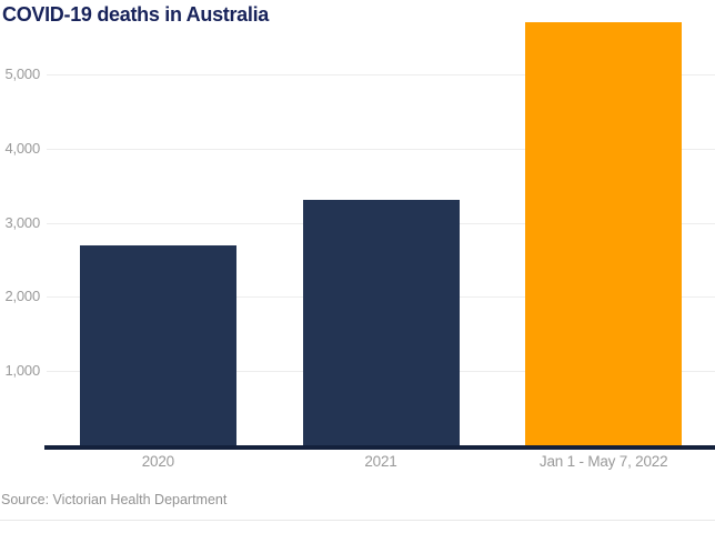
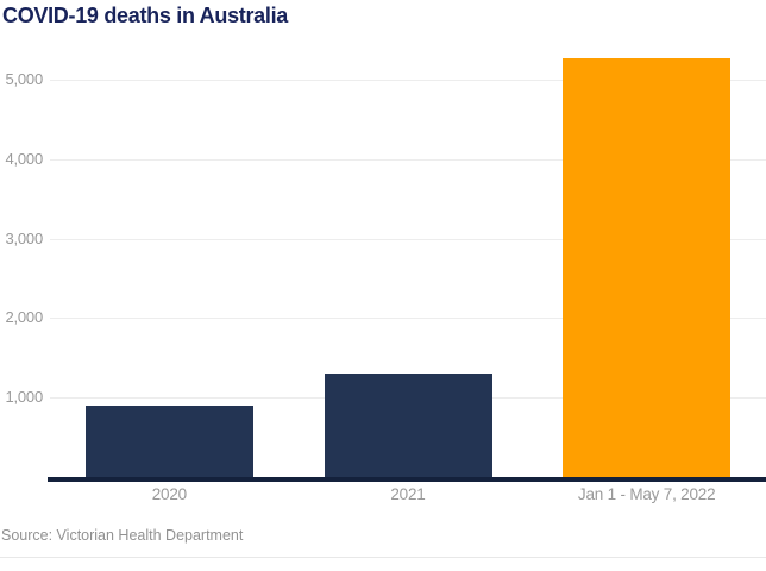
2020: 2700 -> 900
2021: 3300 -> 1300
Jan 1 - May 7, 2022: 5700 -> 5300
